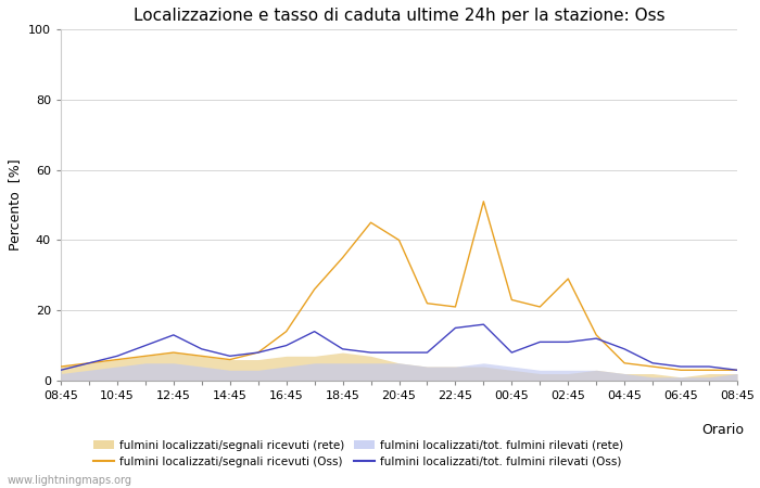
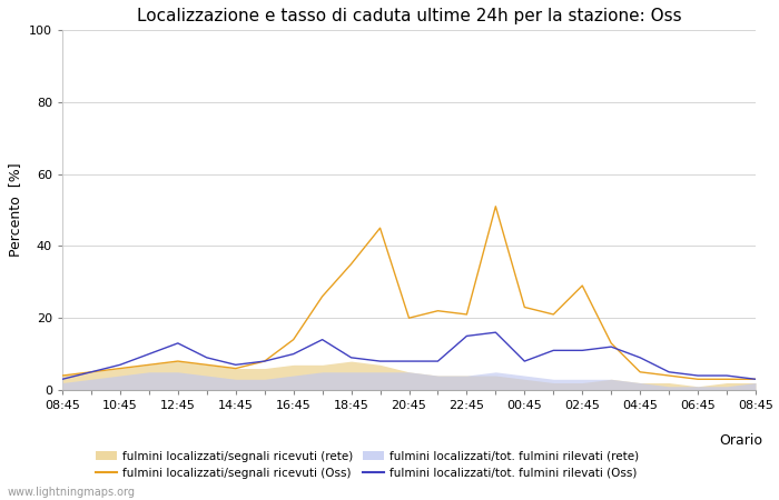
fulmini localizzati/segnali ricevuti (Oss)/20:45: 40 -> 20
